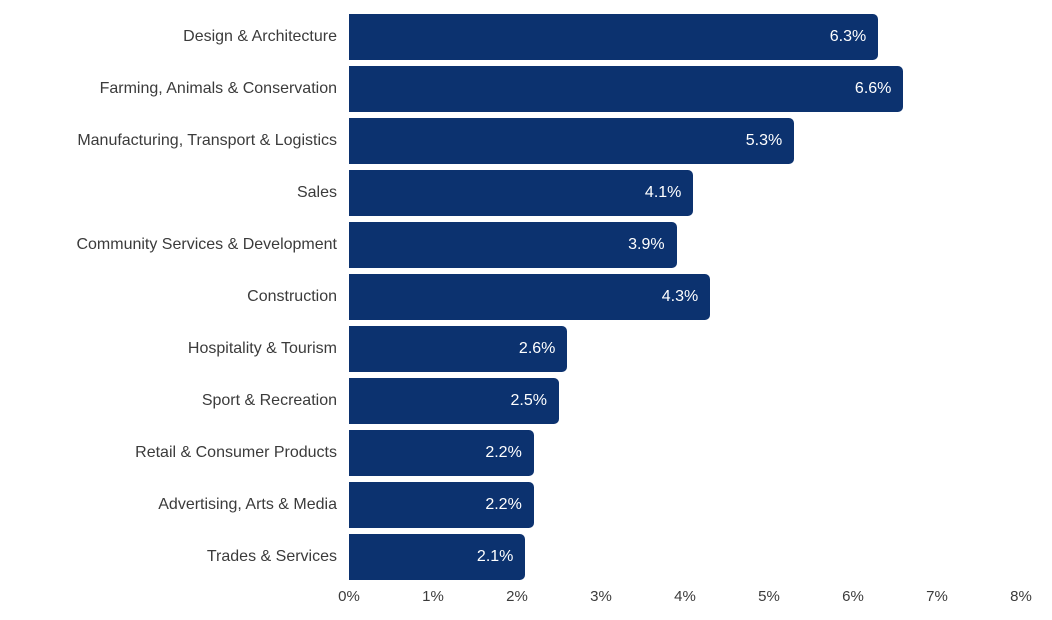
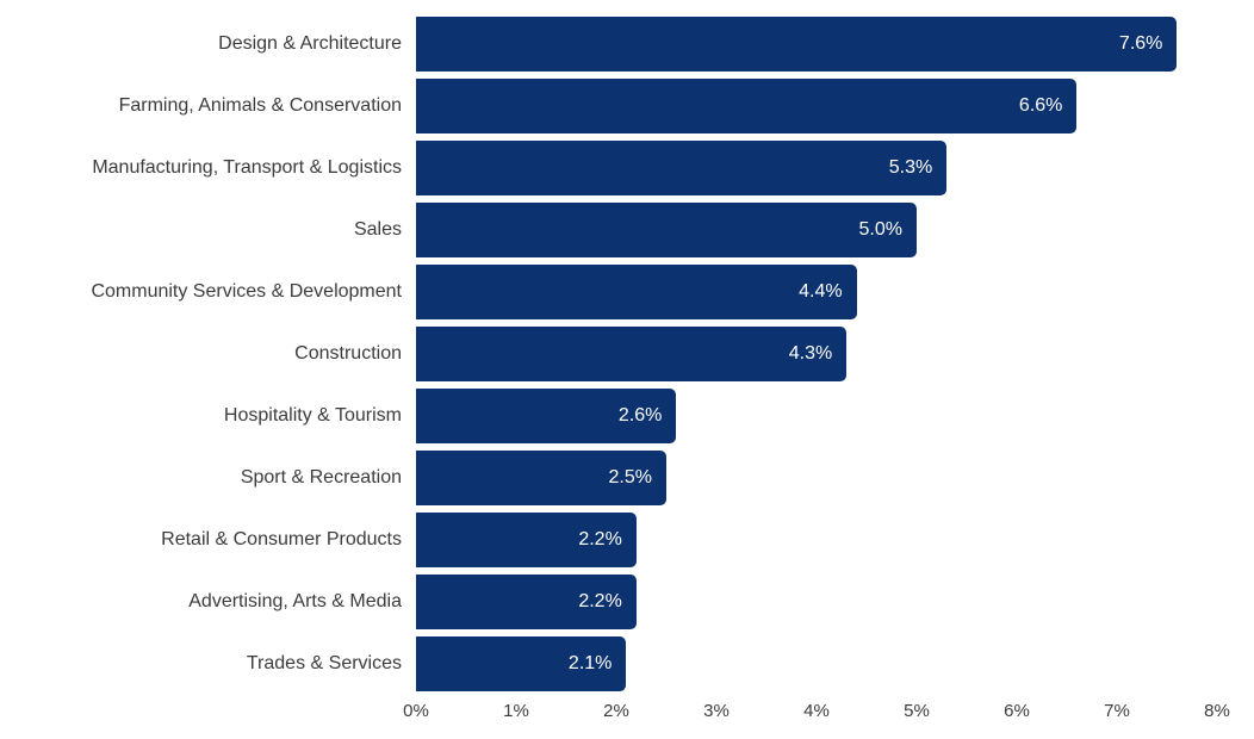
Design & Architecture: 6.3% -> 7.6%
Sales: 4.1% -> 5.0%
Community Services & Development: 3.9% -> 4.4%
